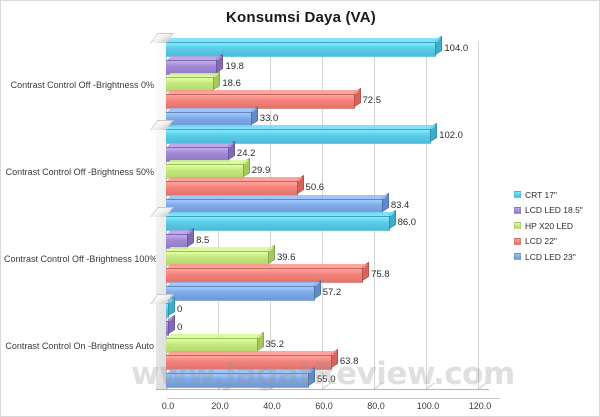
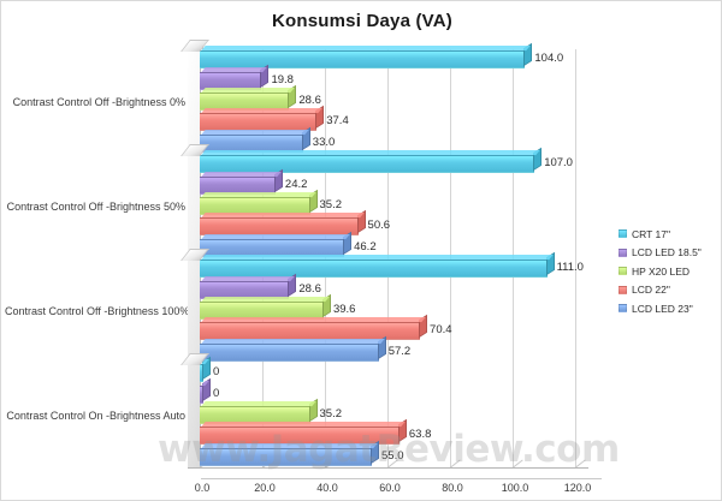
HP X20 LED/Contrast Control Off -Brightness 0%: 18.6 -> 28.6
LCD 22"/Contrast Control Off -Brightness 0%: 72.5 -> 37.4
CRT 17"/Contrast Control Off -Brightness 50%: 102.0 -> 107.0
HP X20 LED/Contrast Control Off -Brightness 50%: 29.9 -> 35.2
LCD LED 23"/Contrast Control Off -Brightness 50%: 83.4 -> 46.2
CRT 17"/Contrast Control Off -Brightness 100%: 86.0 -> 111.0
LCD LED 18.5"/Contrast Control Off -Brightness 100%: 8.5 -> 28.6
LCD 22"/Contrast Control Off -Brightness 100%: 75.8 -> 70.4
